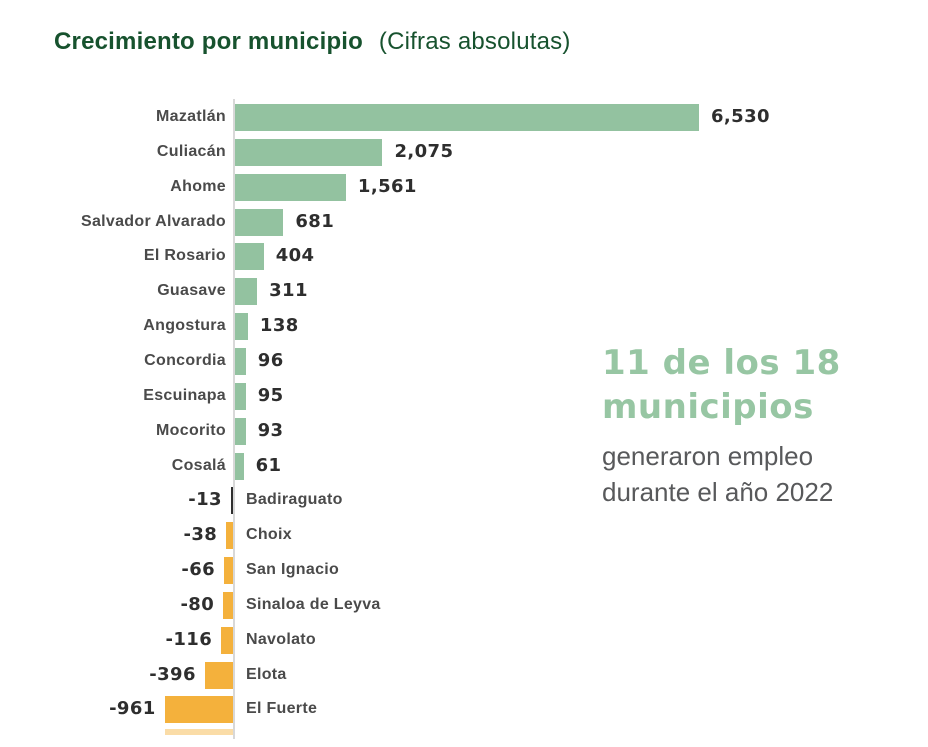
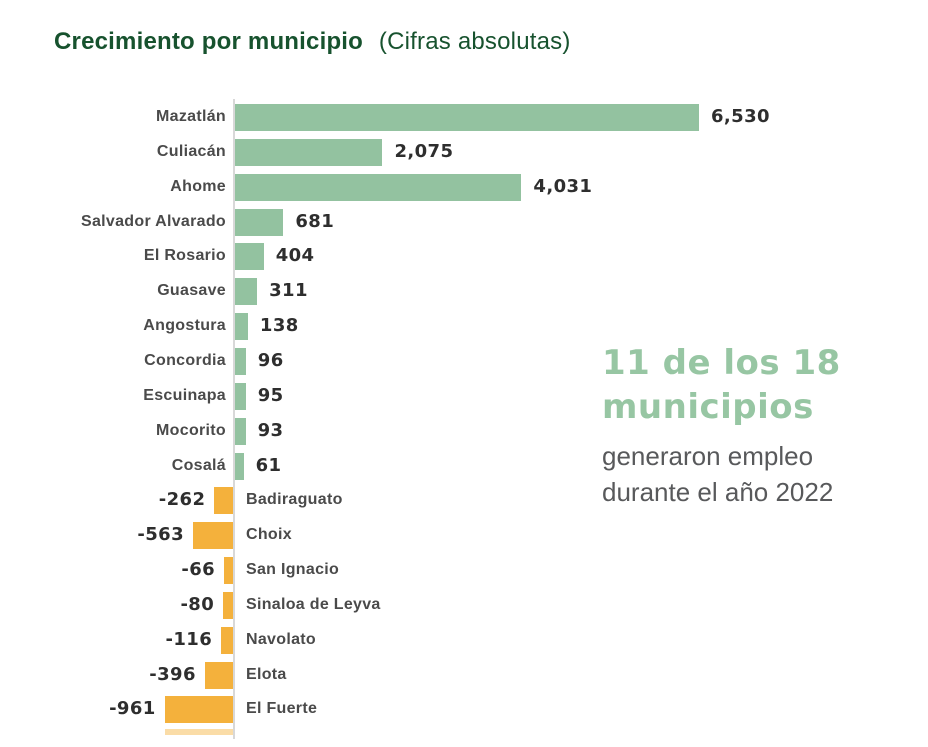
Ahome: 1,561 -> 4,031
Badiraguato: -13 -> -262
Choix: -38 -> -563
